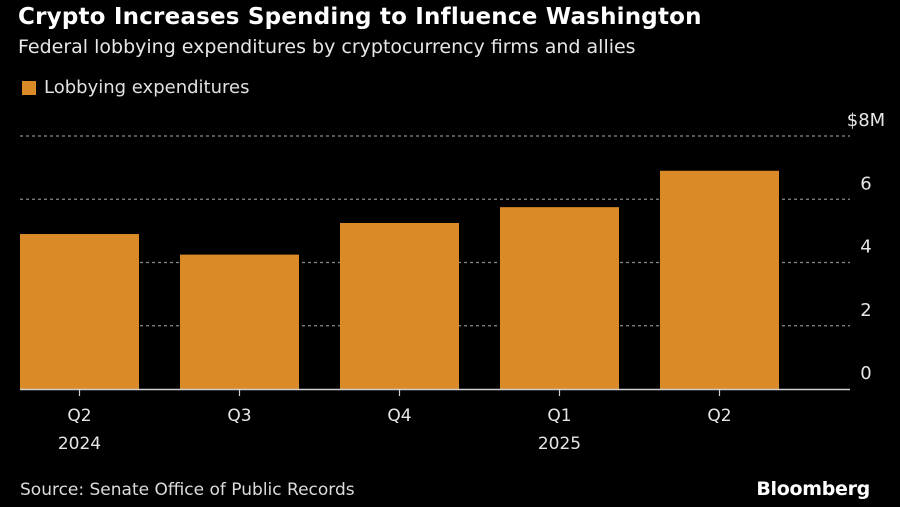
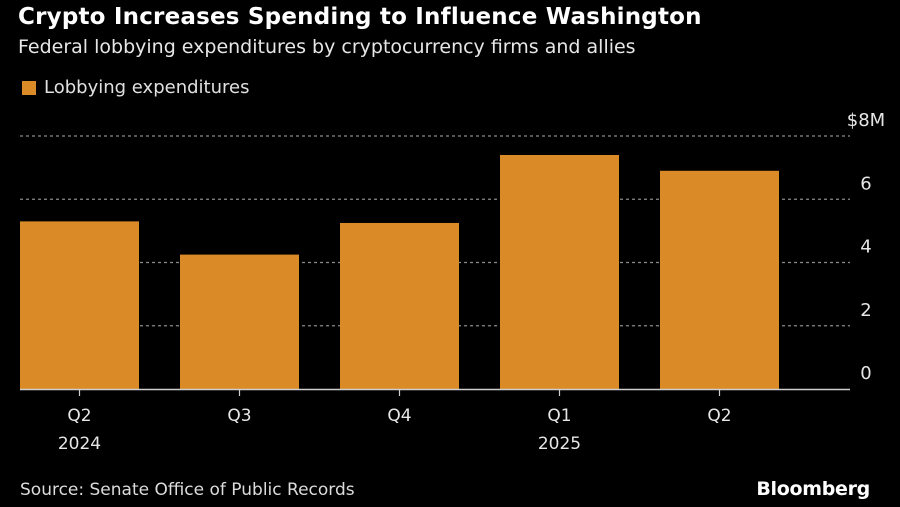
Q2 2024: 4.9 -> 5.3
Q1 2025: 5.8 -> 7.4
